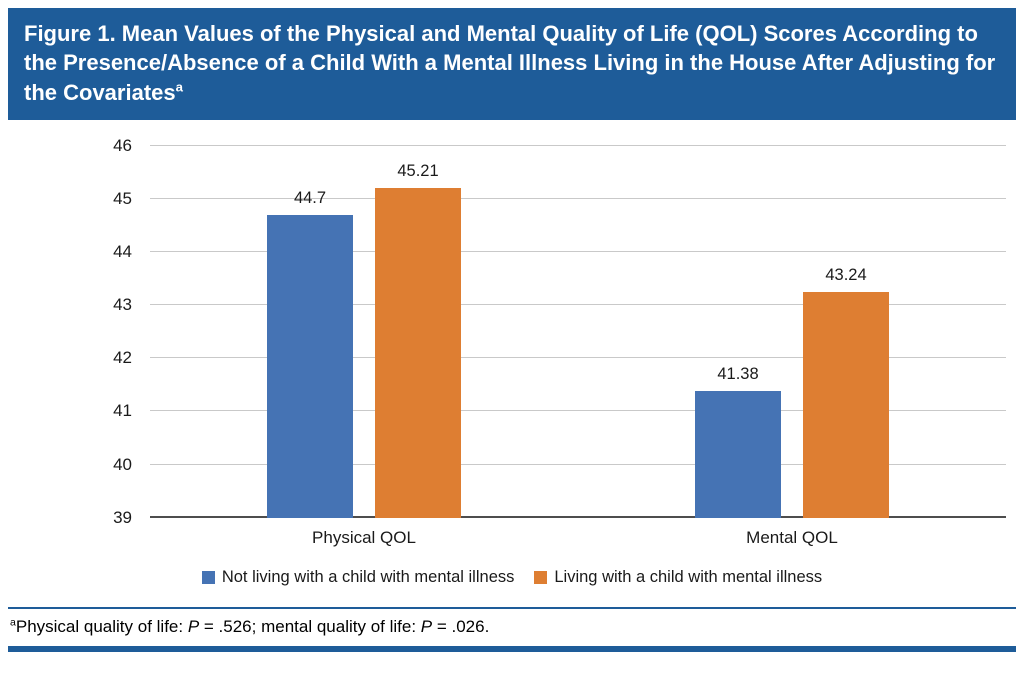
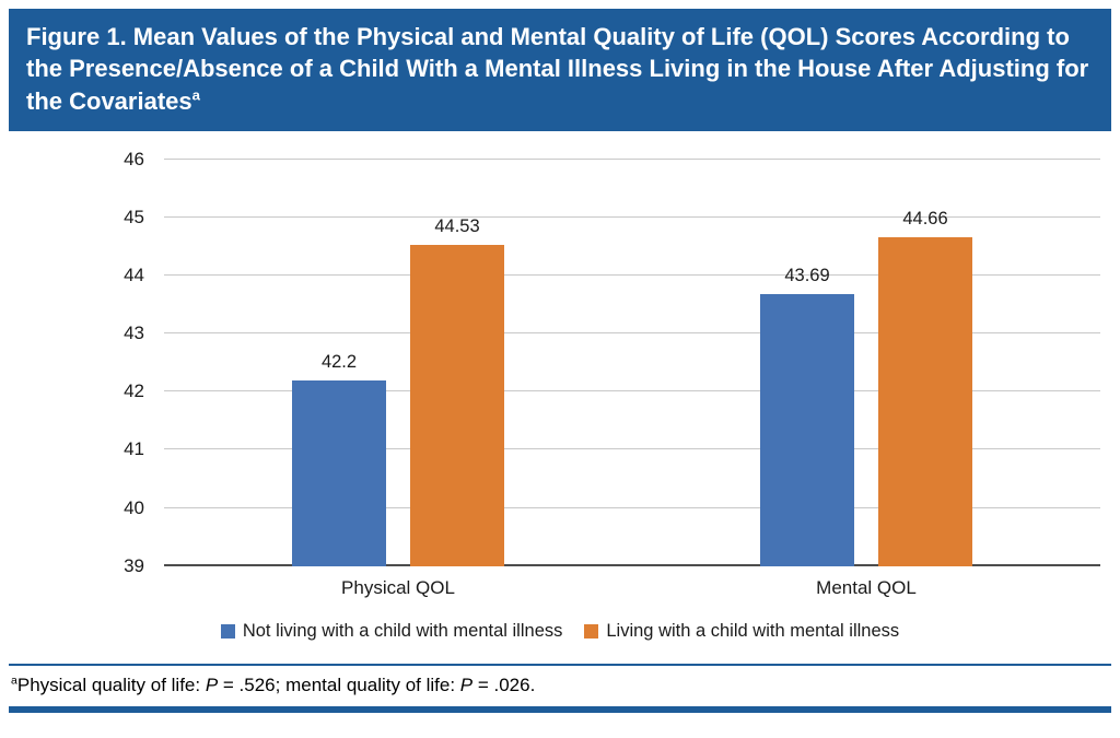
Not living with a child with mental illness/Physical QOL: 44.7 -> 42.2
Living with a child with mental illness/Physical QOL: 45.21 -> 44.53
Not living with a child with mental illness/Mental QOL: 41.38 -> 43.69
Living with a child with mental illness/Mental QOL: 43.24 -> 44.66
